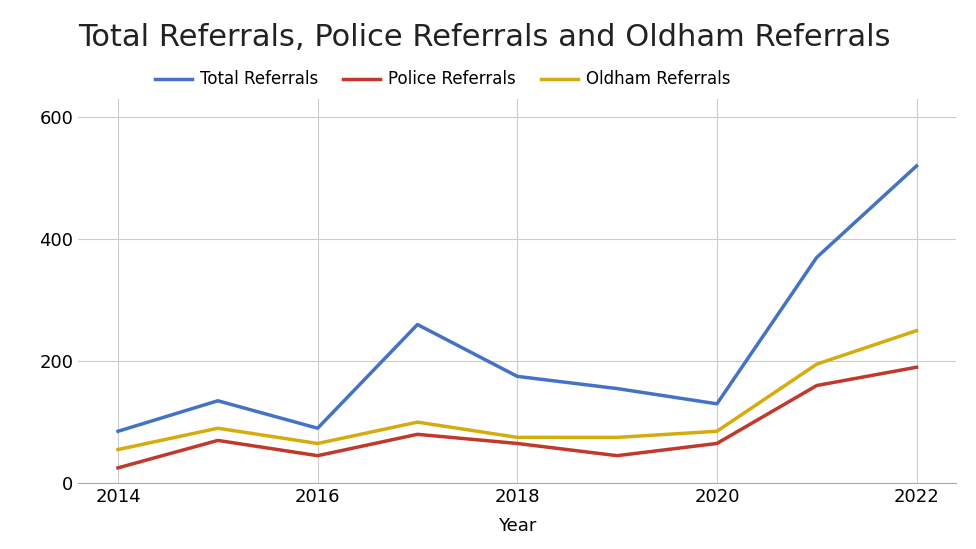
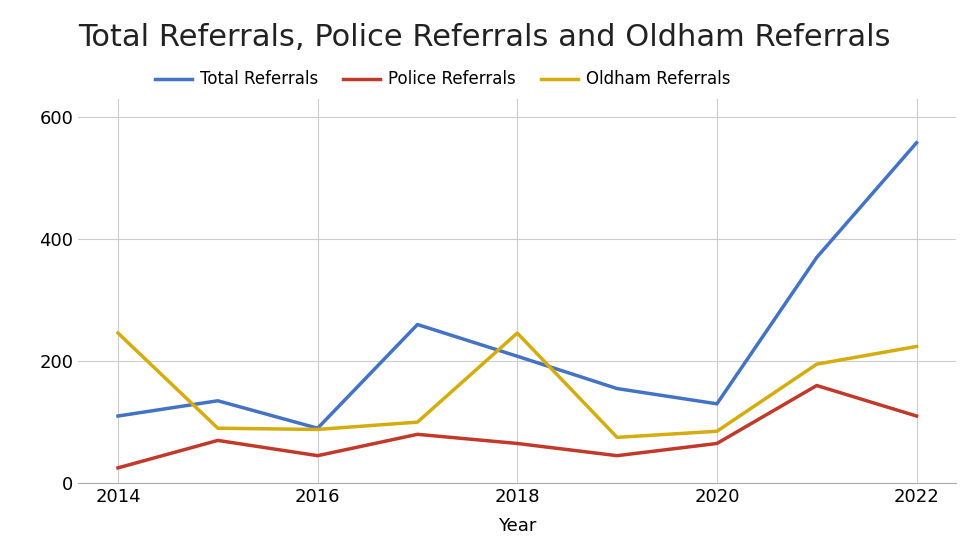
Total Referrals/2014: 85 -> 110
Oldham Referrals/2014: 55 -> 246
Oldham Referrals/2016: 65 -> 88
Total Referrals/2018: 175 -> 208
Oldham Referrals/2018: 75 -> 246
Total Referrals/2022: 520 -> 558
Police Referrals/2022: 190 -> 110
Oldham Referrals/2022: 250 -> 224
